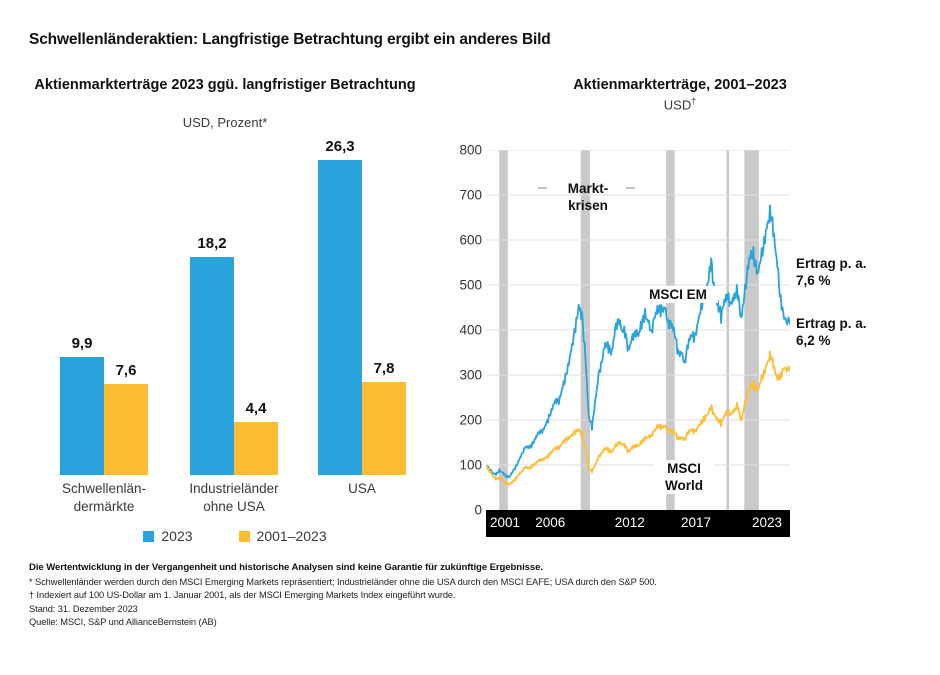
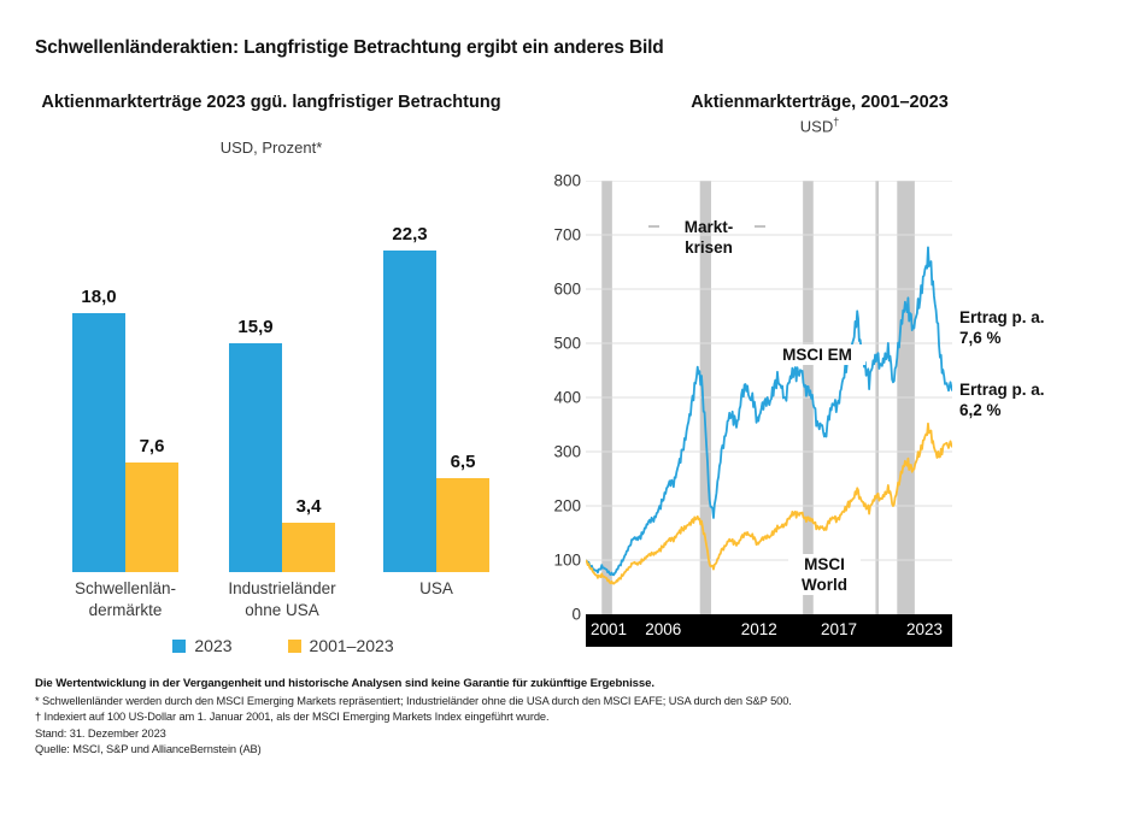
Aktienmarkterträge 2023 ggü. langfristiger Betrachtung/2023/Schwellenlän- dermärkte: 9,9 -> 18,0
Aktienmarkterträge 2023 ggü. langfristiger Betrachtung/2023/Industrieländer ohne USA: 18,2 -> 15,9
Aktienmarkterträge 2023 ggü. langfristiger Betrachtung/2001–2023/Industrieländer ohne USA: 4,4 -> 3,4
Aktienmarkterträge 2023 ggü. langfristiger Betrachtung/2023/USA: 26,3 -> 22,3
Aktienmarkterträge 2023 ggü. langfristiger Betrachtung/2001–2023/USA: 7,8 -> 6,5
